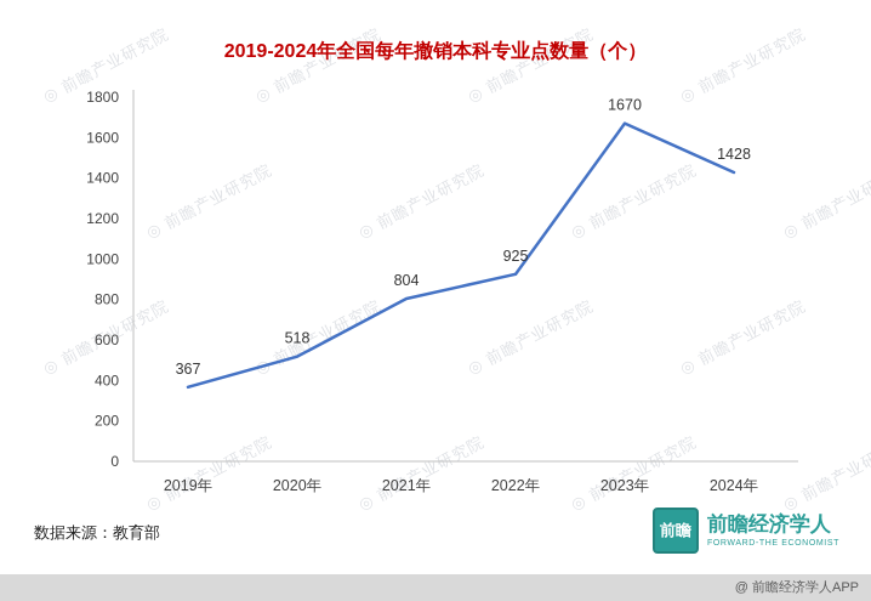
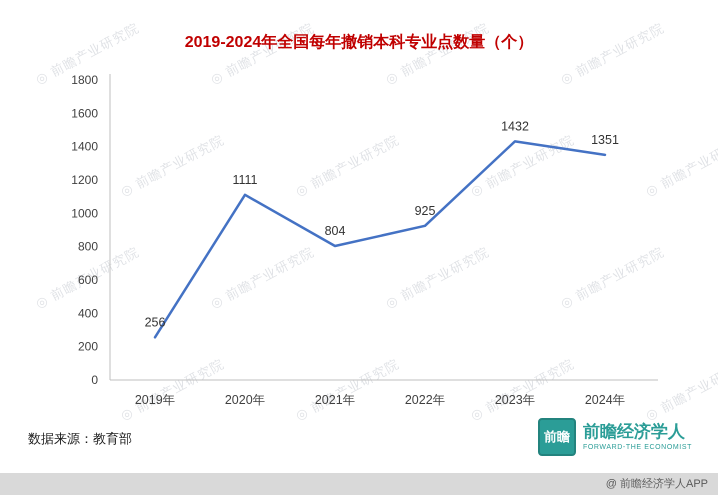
2019年: 367 -> 256
2020年: 518 -> 1111
2023年: 1670 -> 1432
2024年: 1428 -> 1351
